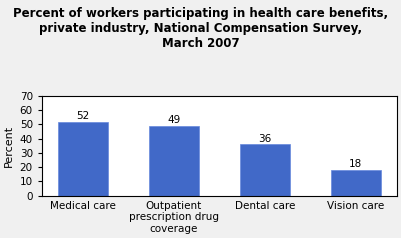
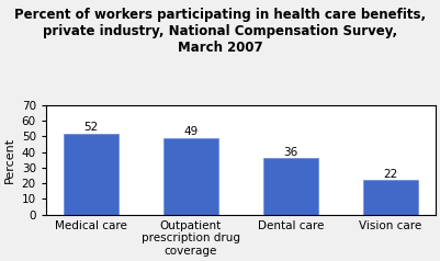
Vision care: 18 -> 22
